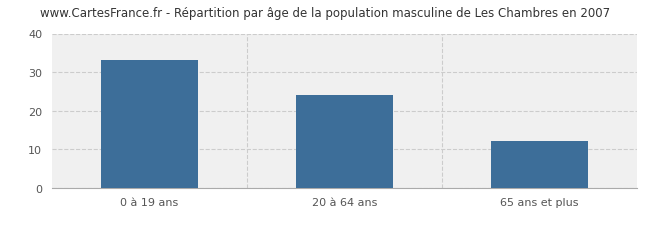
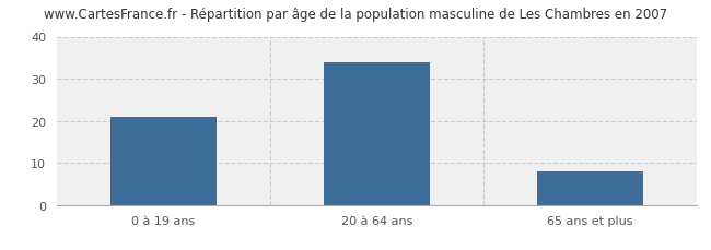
0 à 19 ans: 33 -> 21
20 à 64 ans: 24 -> 34
65 ans et plus: 12 -> 8
